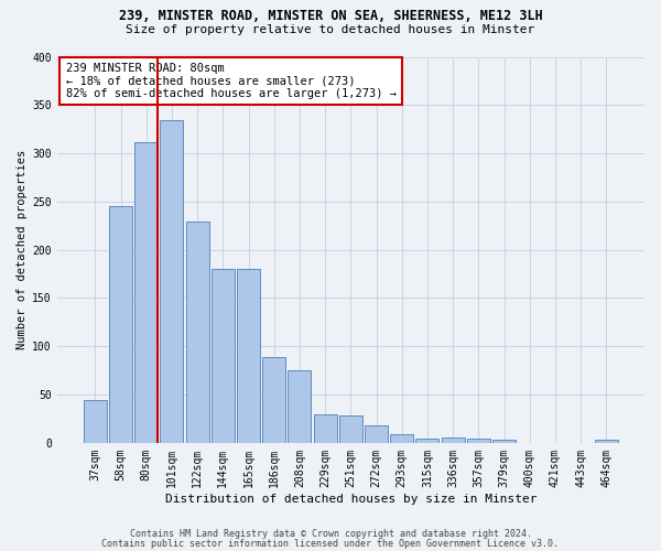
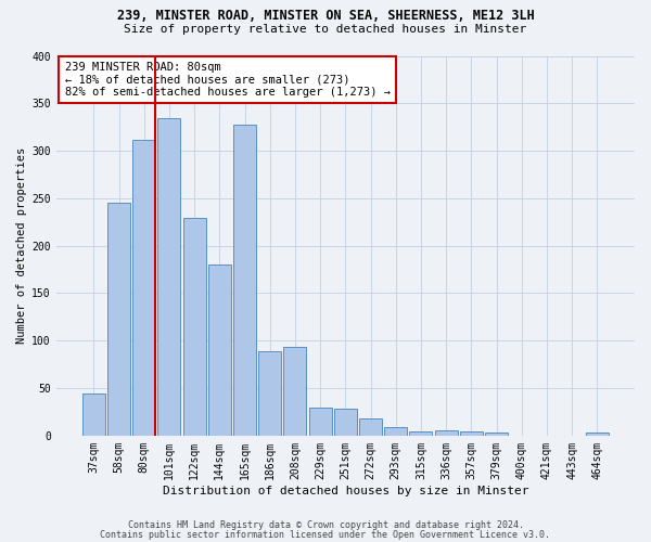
165sqm: 180 -> 328
208sqm: 75 -> 94
